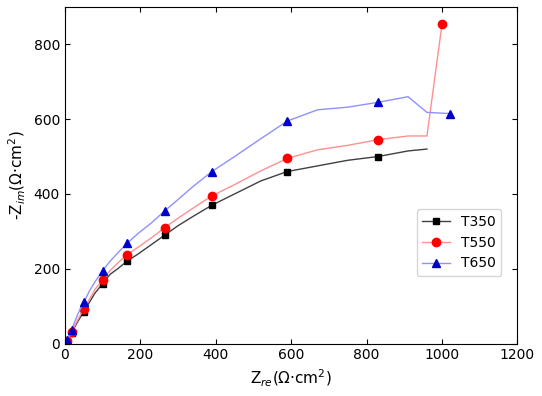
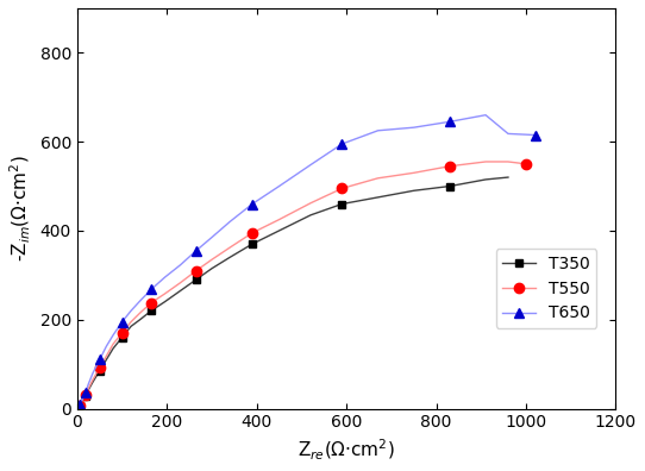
T550/1000: 855 -> 550
